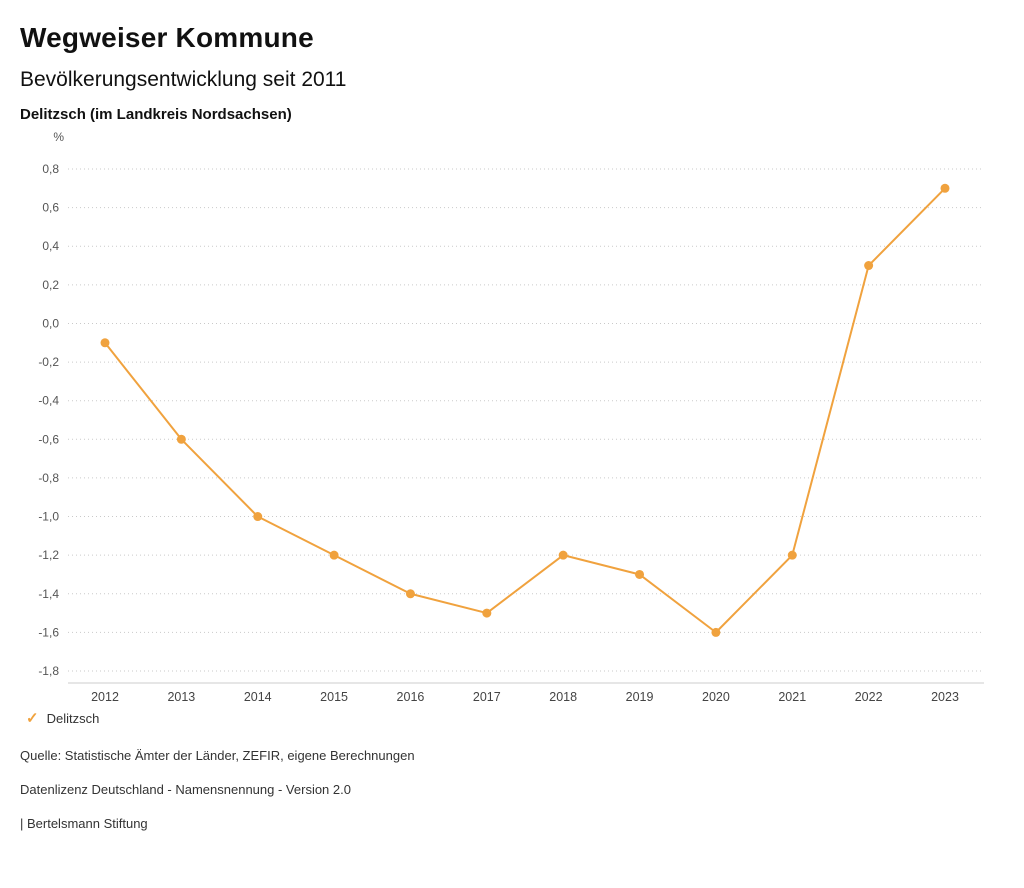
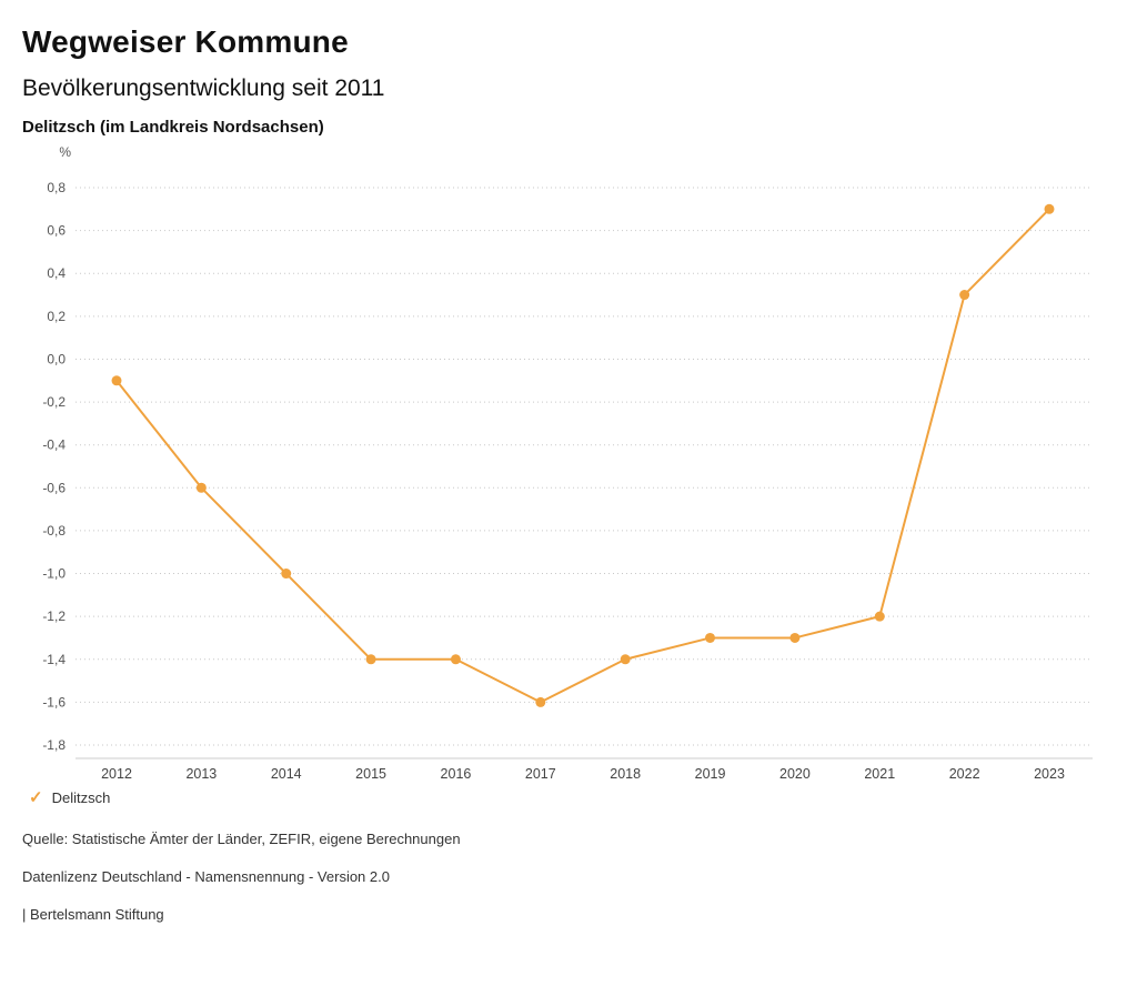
2015: -1,2 -> -1,4
2017: -1,5 -> -1,6
2018: -1,2 -> -1,4
2020: -1,6 -> -1,3
